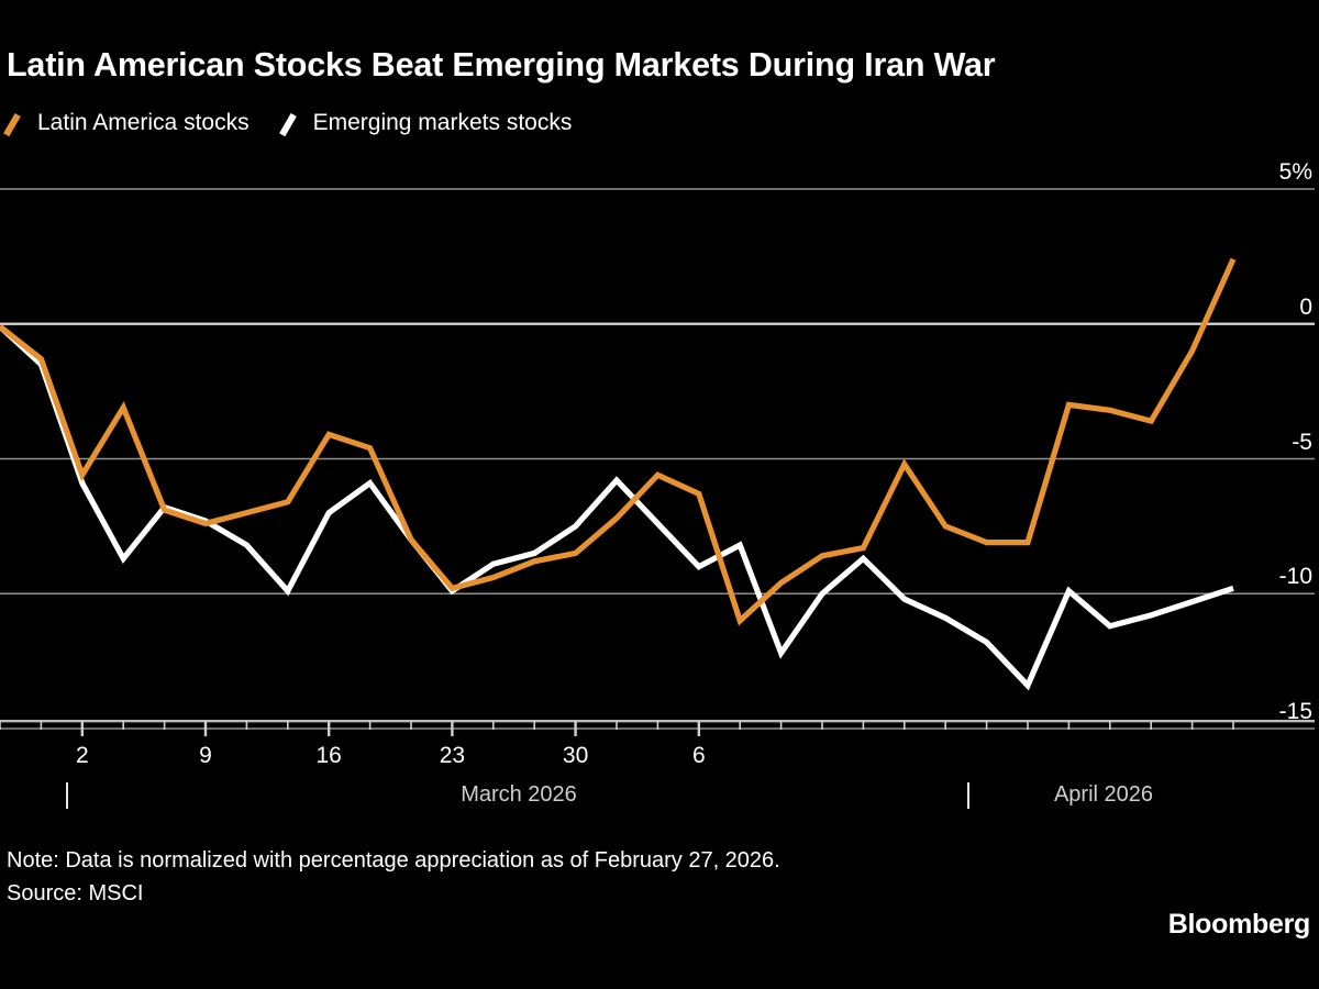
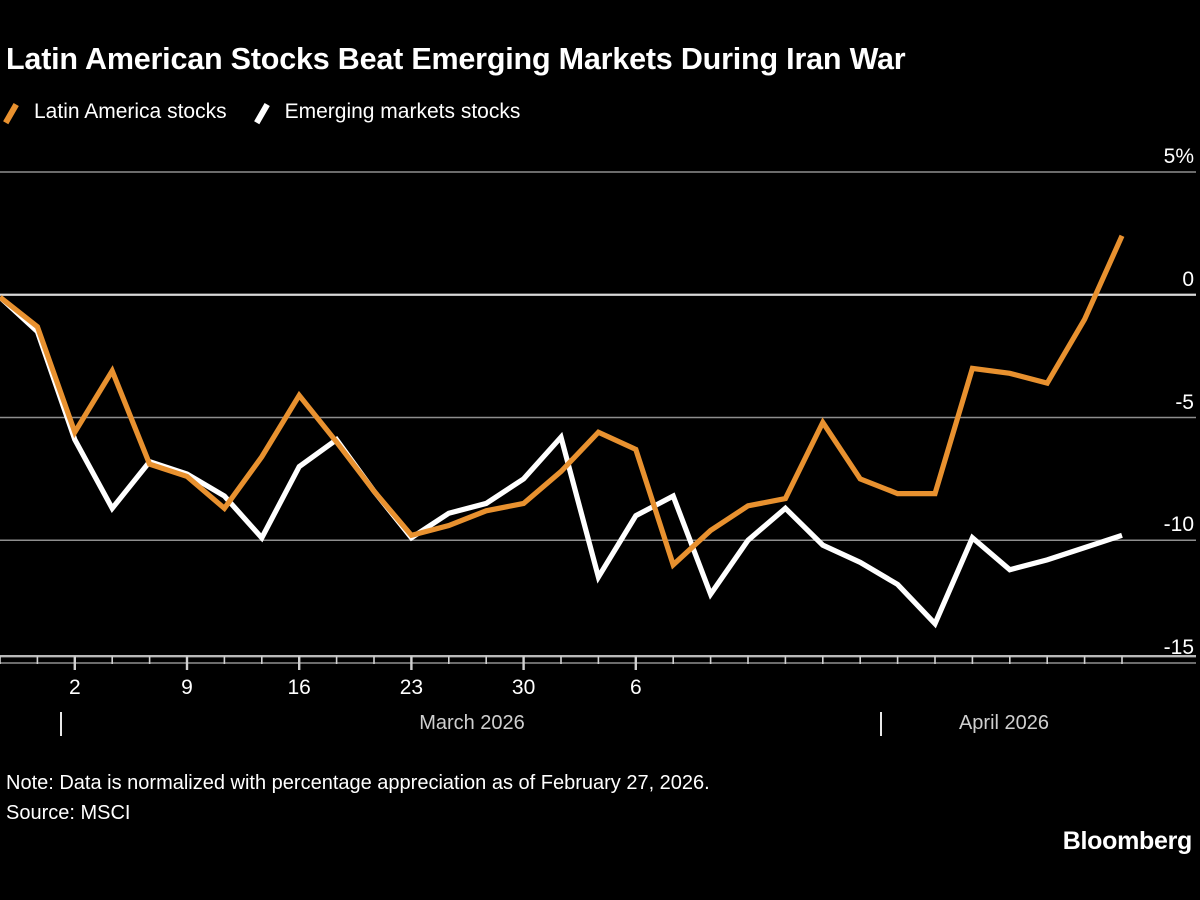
Latin America stocks/6: -7.0% -> -8.7%
Latin America stocks/9: -4.6% -> -6.0%
Emerging markets stocks/16: -7.4% -> -11.5%
